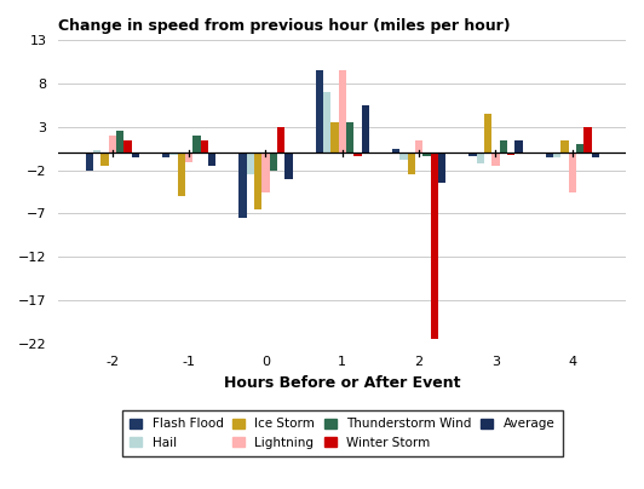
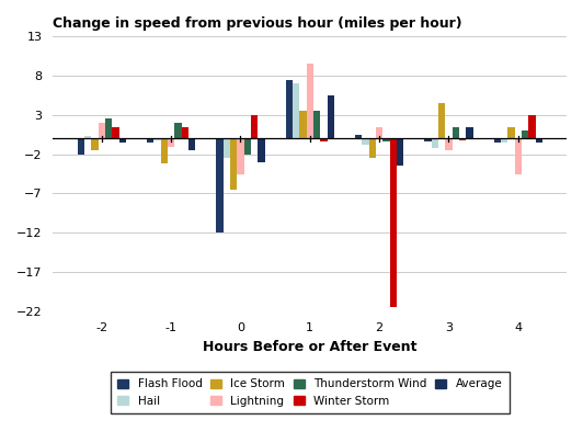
Ice Storm/-1: -5.0 -> -3.2
Flash Flood/0: -7.5 -> -12.0
Flash Flood/1: 9.5 -> 7.4
